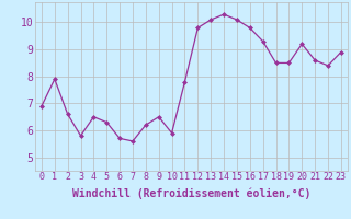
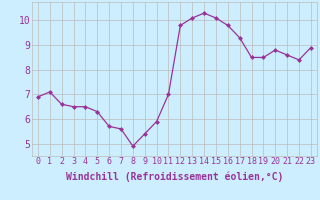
1: 7.9 -> 7.1
3: 5.8 -> 6.5
8: 6.2 -> 4.9
9: 6.5 -> 5.4
11: 7.8 -> 7.0
20: 9.2 -> 8.8
